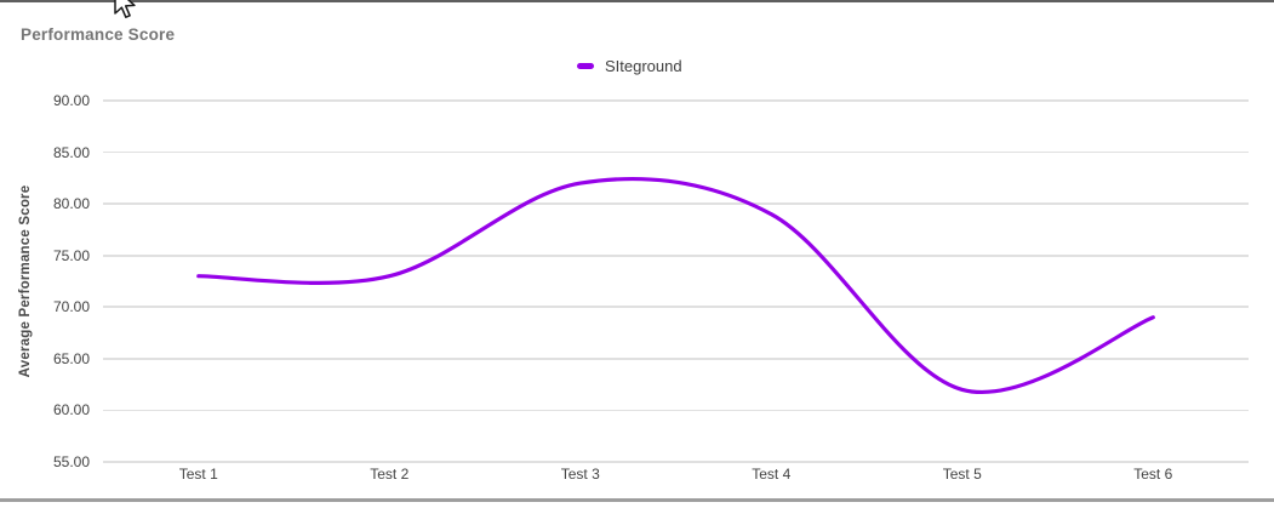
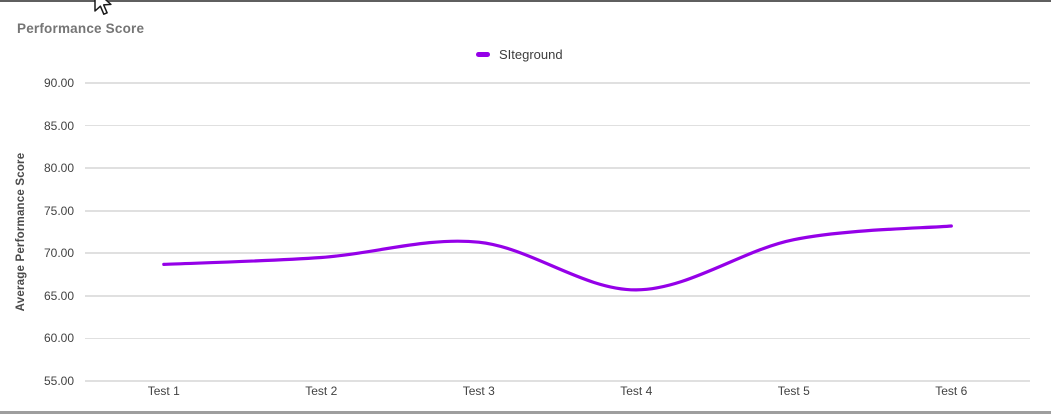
Test 1: 73 -> 69
Test 2: 73 -> 70
Test 3: 82 -> 71
Test 4: 79 -> 66
Test 5: 62 -> 72
Test 6: 69 -> 73
